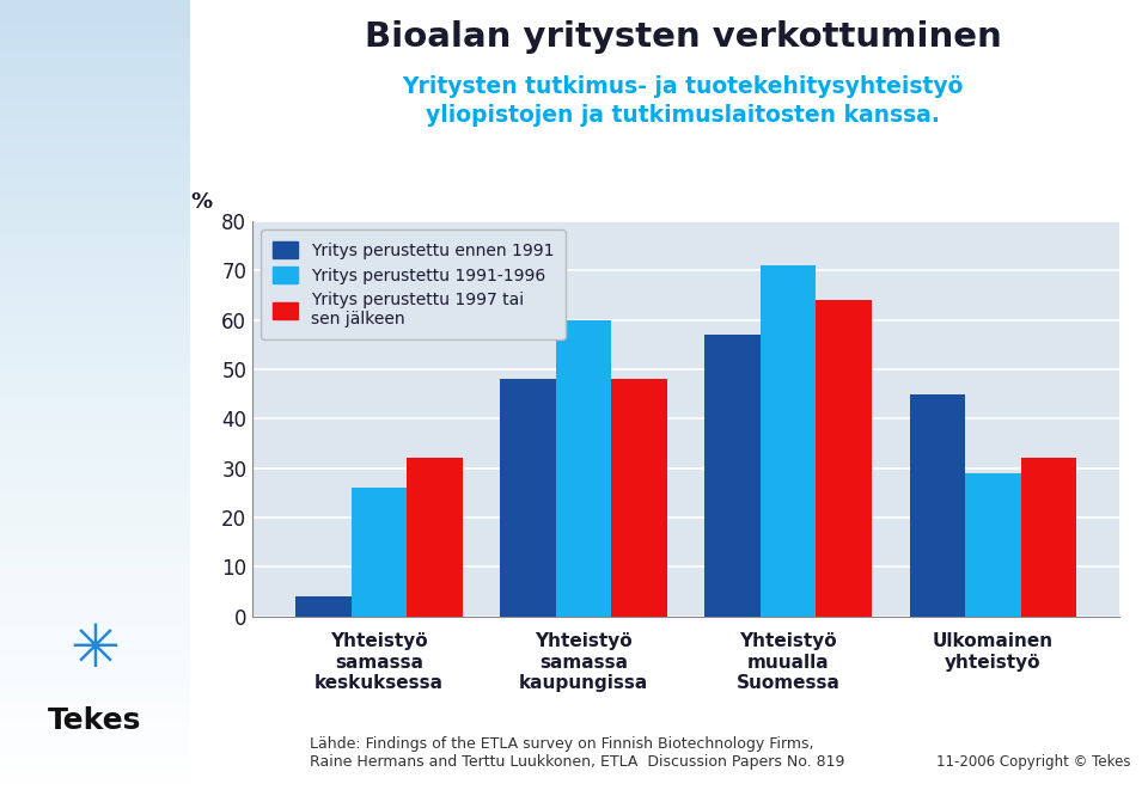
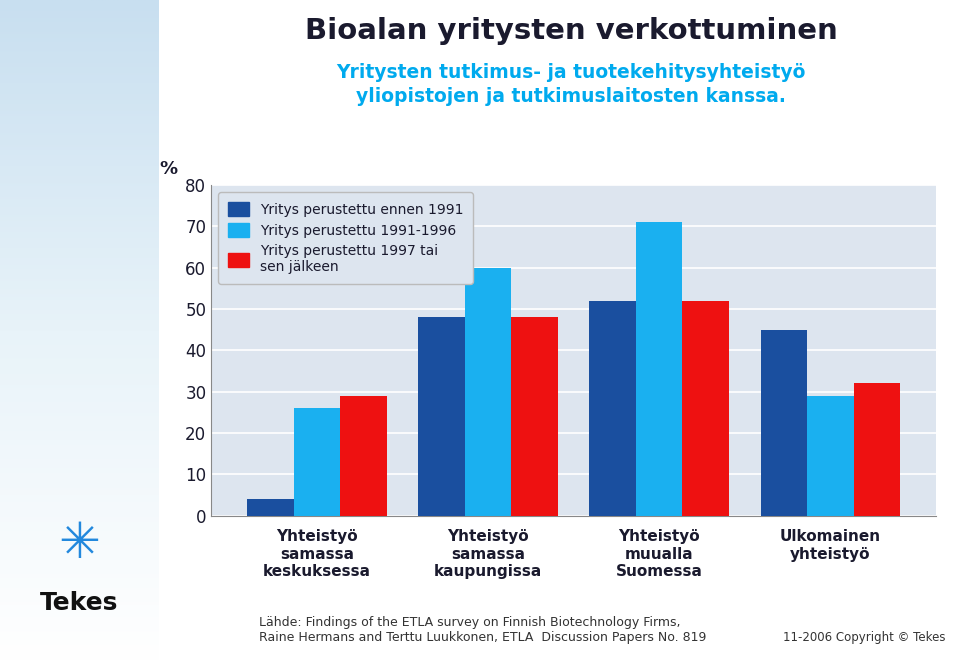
Yritys perustettu 1997 tai sen jälkeen/Yhteistyö samassa keskuksessa: 32 -> 29
Yritys perustettu ennen 1991/Yhteistyö muualla Suomessa: 57 -> 52
Yritys perustettu 1997 tai sen jälkeen/Yhteistyö muualla Suomessa: 64 -> 52
